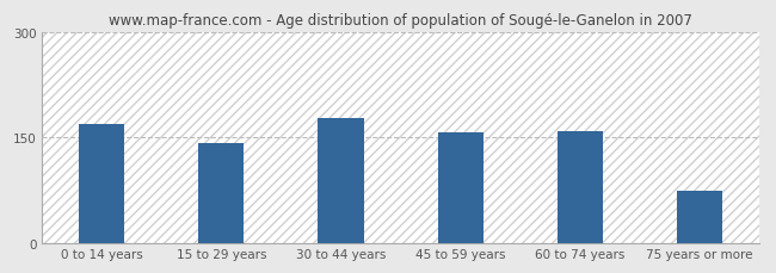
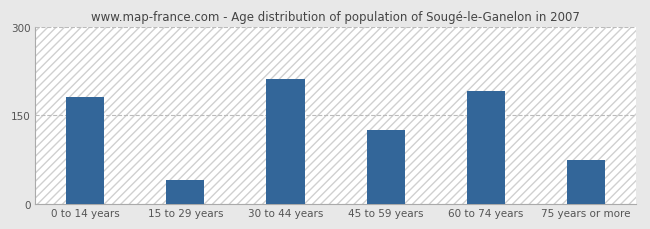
0 to 14 years: 170 -> 182
15 to 29 years: 143 -> 40
30 to 44 years: 178 -> 212
45 to 59 years: 157 -> 126
60 to 74 years: 160 -> 192
